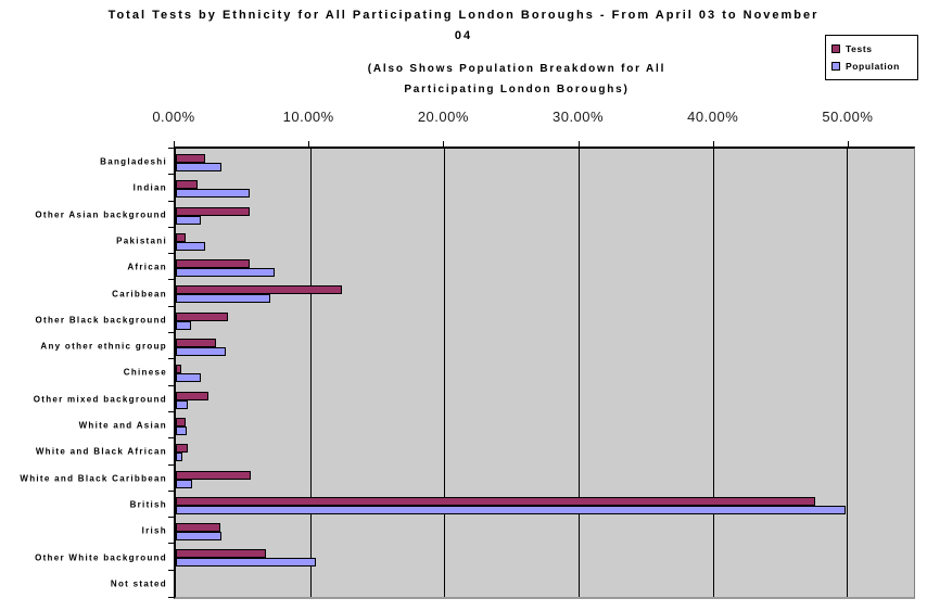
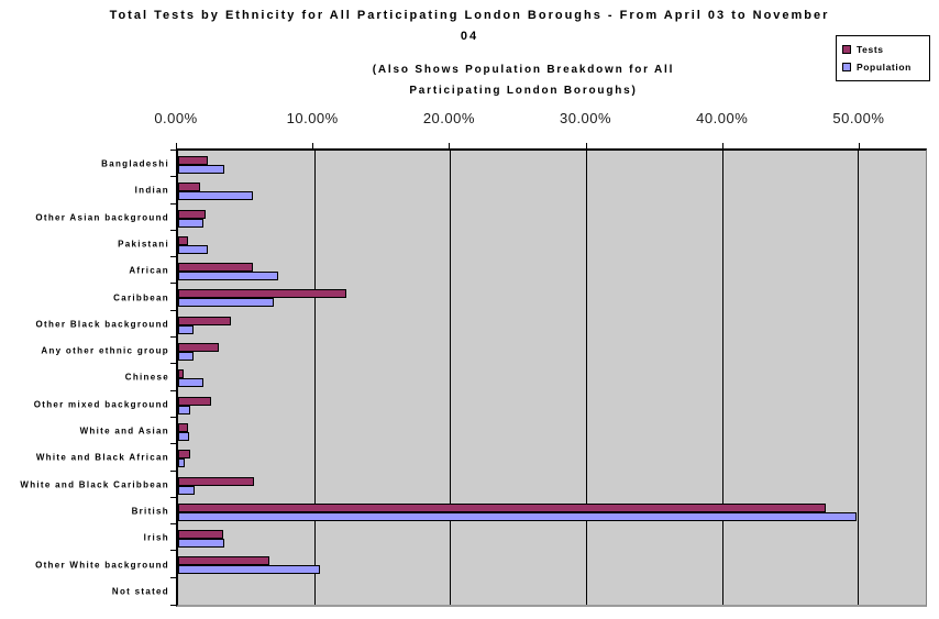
Tests/Other Asian background: 5.5% -> 2.0%
Population/Any other ethnic group: 3.7% -> 1.1%
